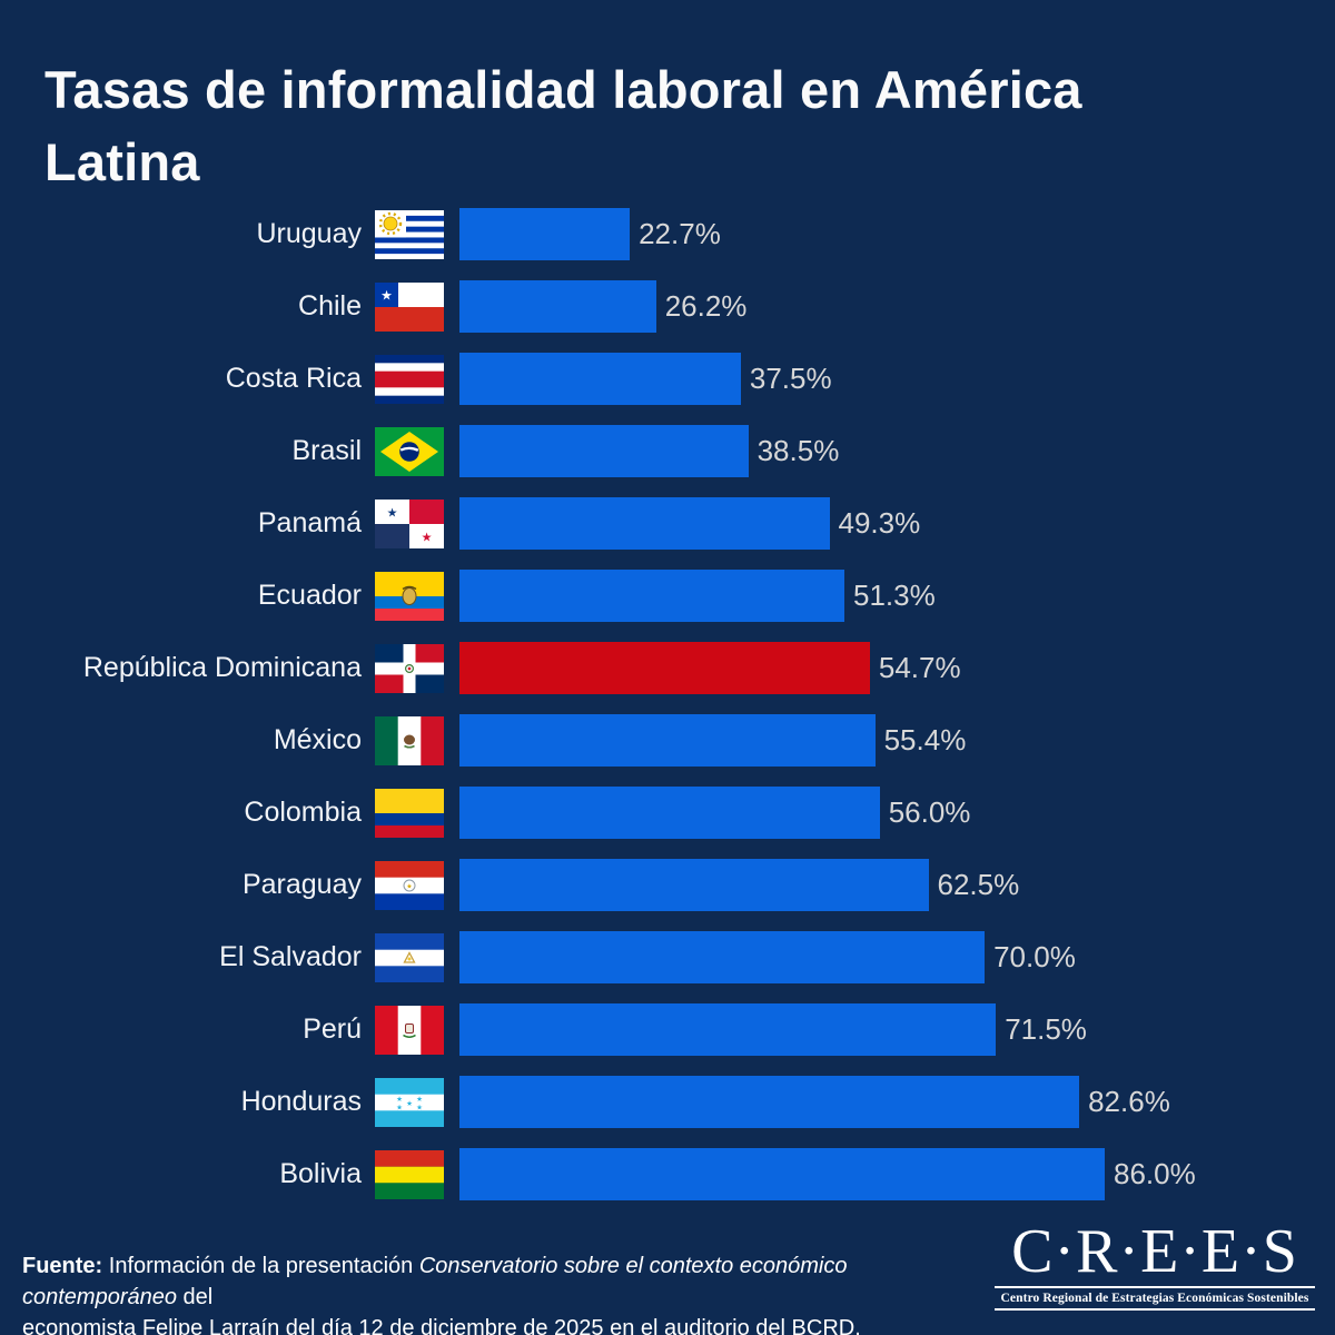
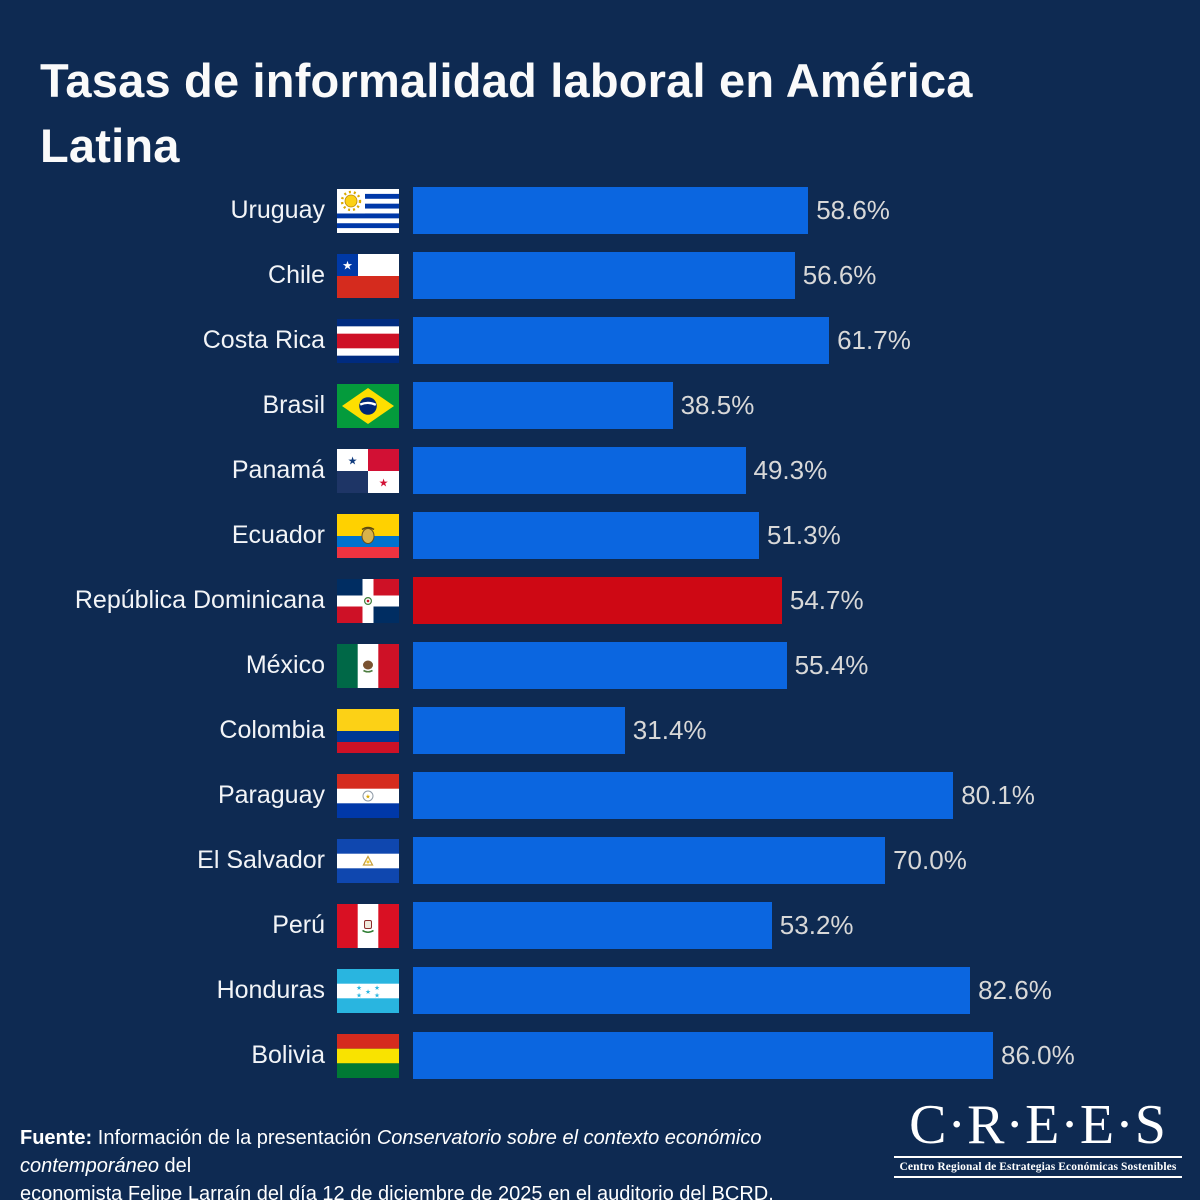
Uruguay: 22.7% -> 58.6%
Chile: 26.2% -> 56.6%
Costa Rica: 37.5% -> 61.7%
Colombia: 56.0% -> 31.4%
Paraguay: 62.5% -> 80.1%
Perú: 71.5% -> 53.2%
